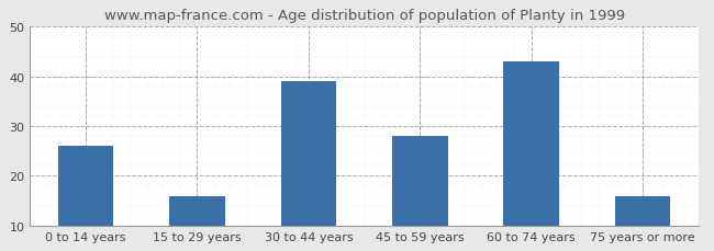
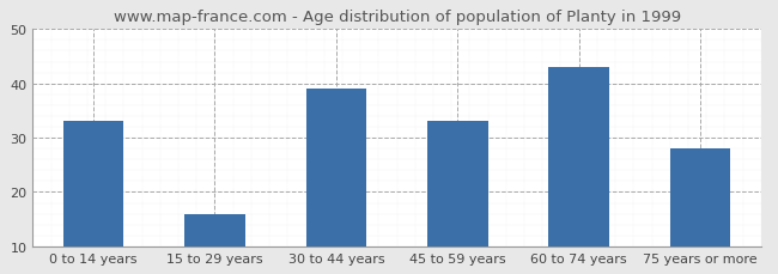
0 to 14 years: 26 -> 33
45 to 59 years: 28 -> 33
75 years or more: 16 -> 28
